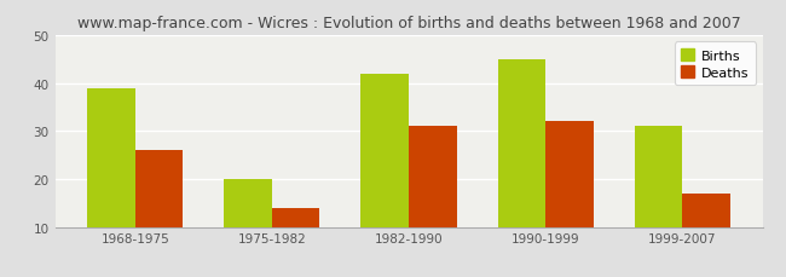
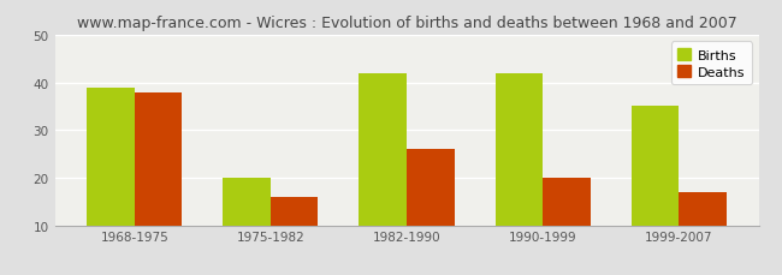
Deaths/1968-1975: 26 -> 38
Deaths/1975-1982: 14 -> 16
Deaths/1982-1990: 31 -> 26
Births/1990-1999: 45 -> 42
Deaths/1990-1999: 32 -> 20
Births/1999-2007: 31 -> 35
